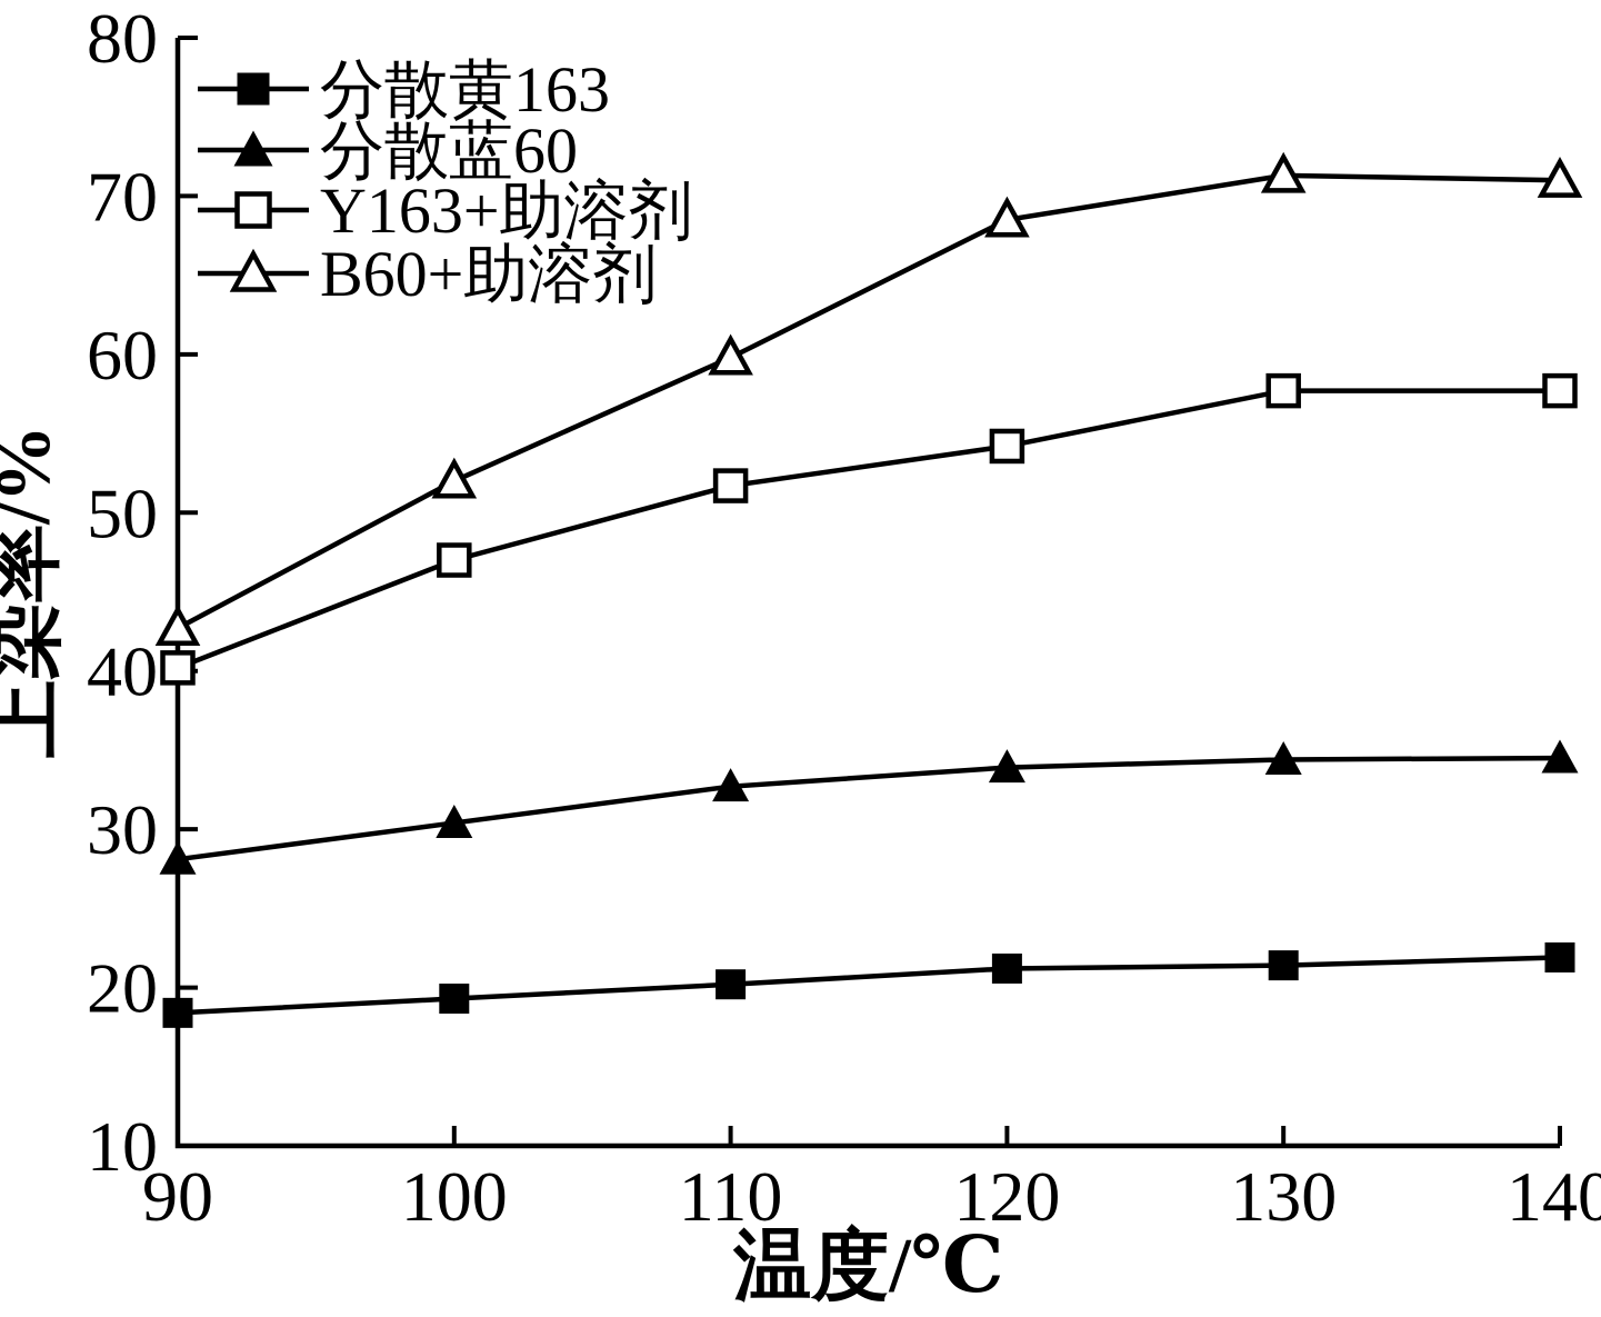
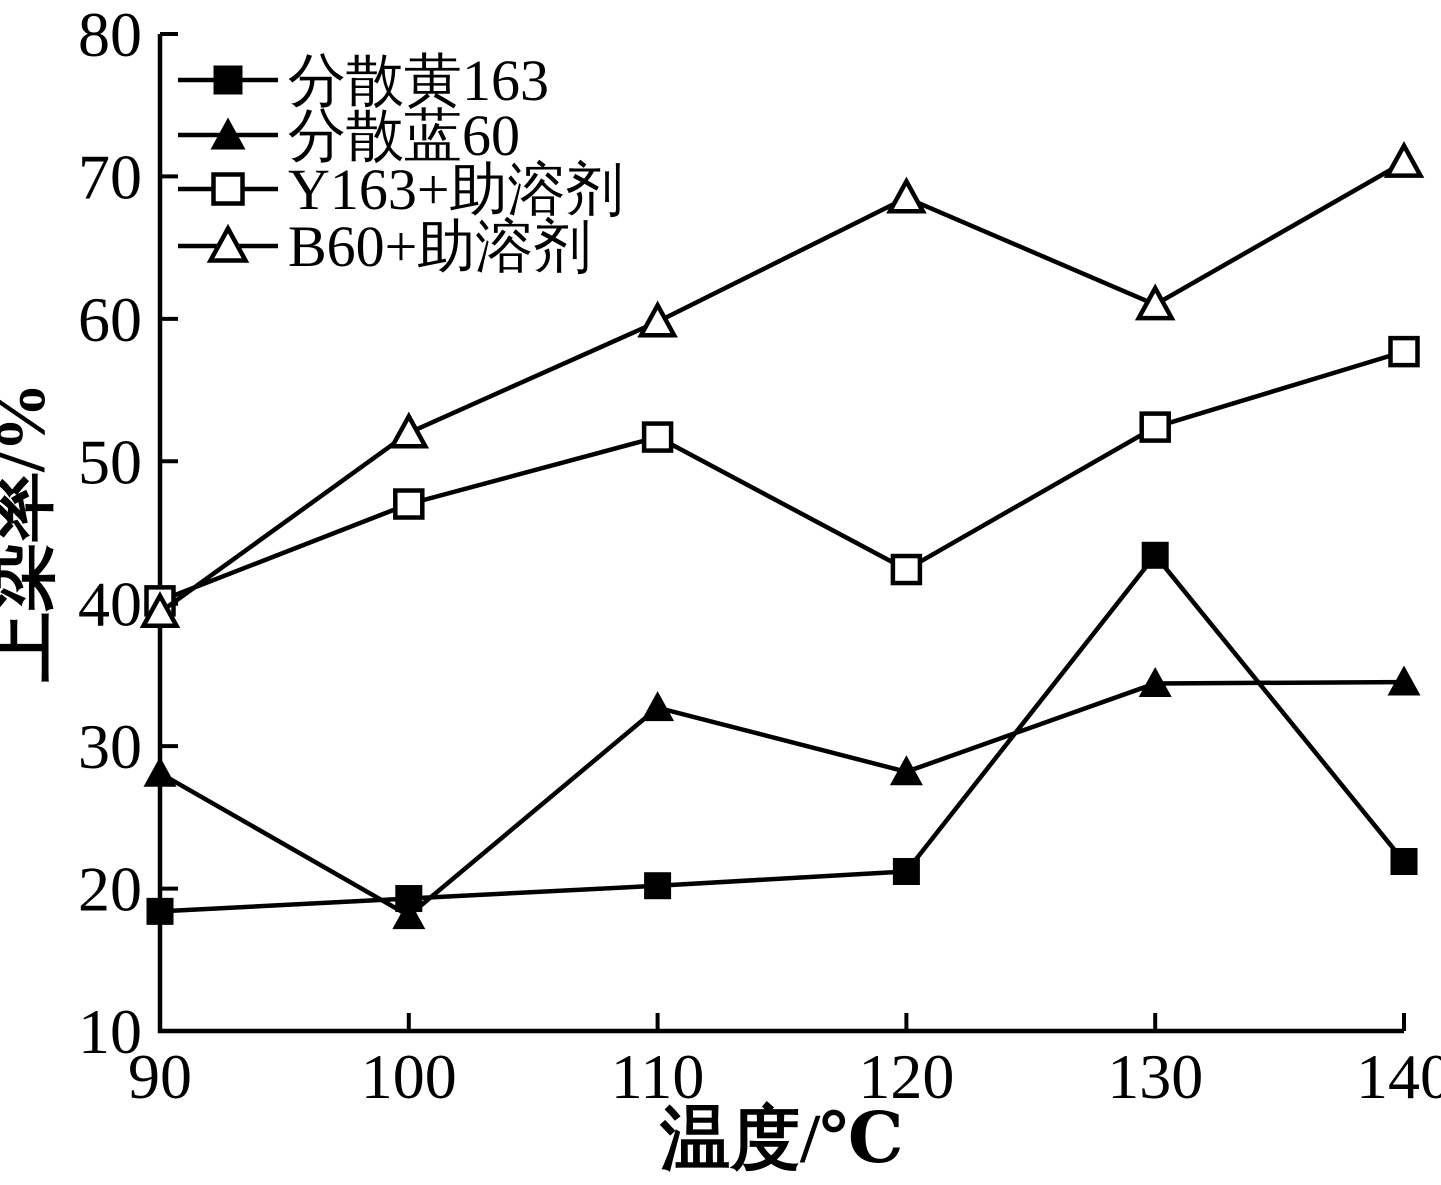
B60+助溶剂/90: 42.7 -> 39.4
分散蓝60/100: 30.4 -> 18.1
分散蓝60/120: 33.9 -> 28.2
Y163+助溶剂/120: 54.2 -> 42.4
分散黄163/130: 21.4 -> 43.4
Y163+助溶剂/130: 57.7 -> 52.4
B60+助溶剂/130: 71.3 -> 61.0
